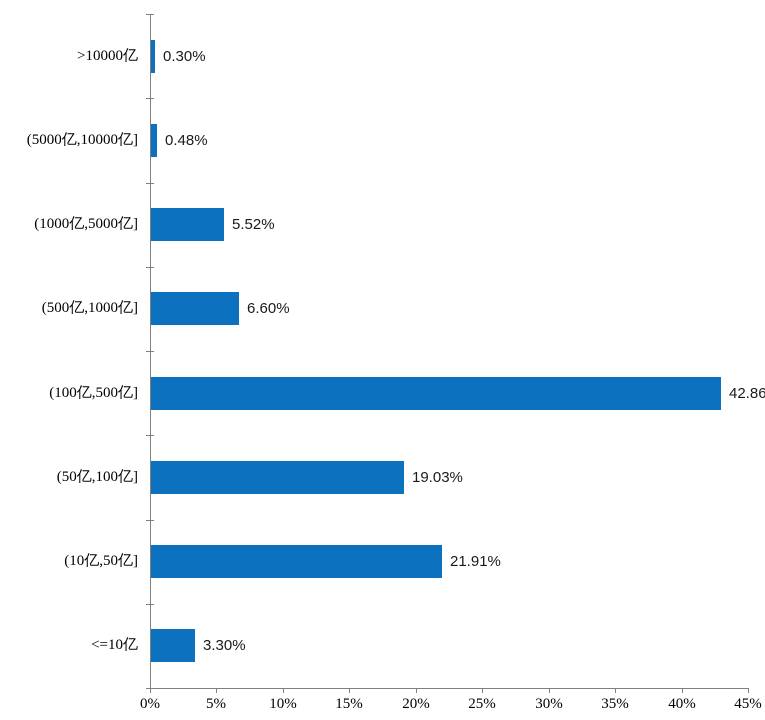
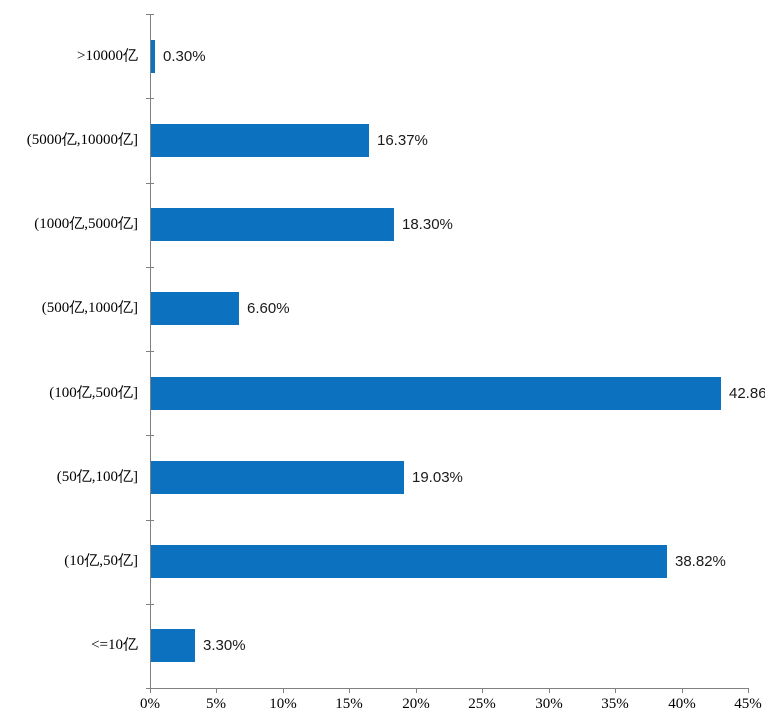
(5000亿,10000亿]: 0.48% -> 16.37%
(1000亿,5000亿]: 5.52% -> 18.30%
(10亿,50亿]: 21.91% -> 38.82%
